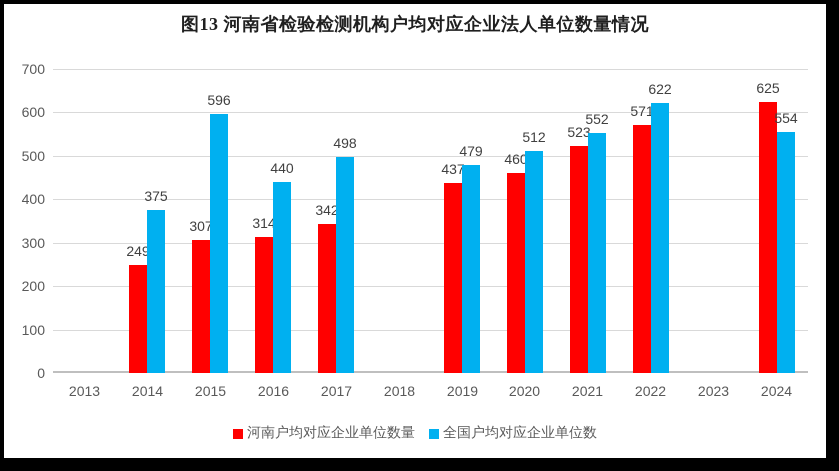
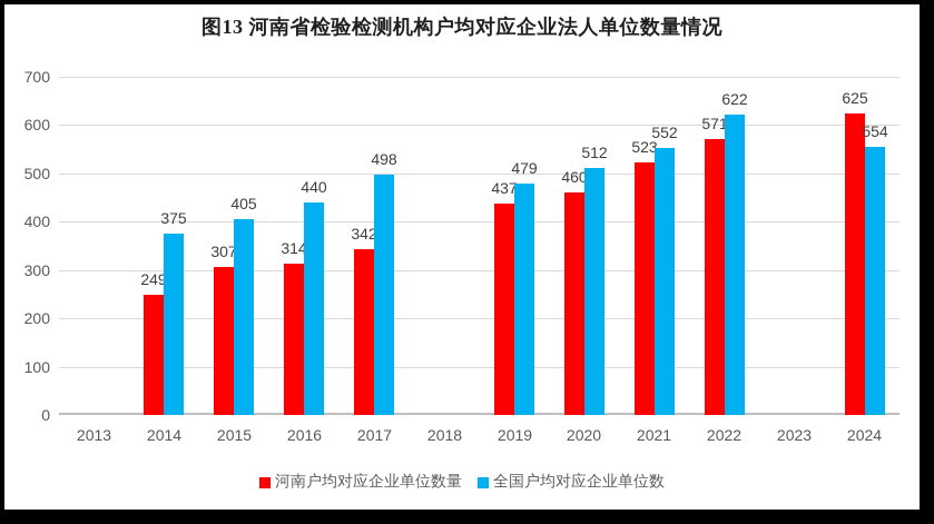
全国户均对应企业单位数/2015: 596 -> 405
